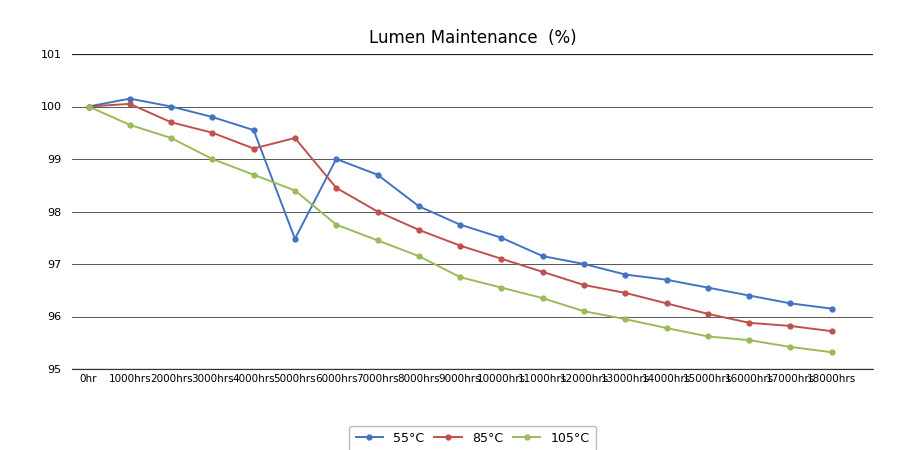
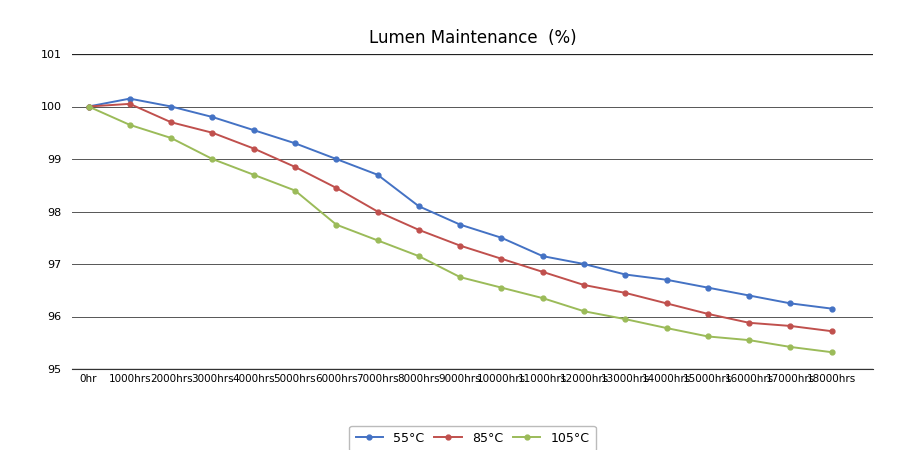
55°C/5000hrs: 97.48 -> 99.30
85°C/5000hrs: 99.40 -> 98.85
